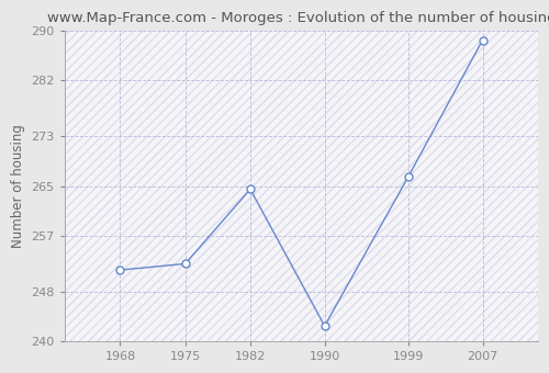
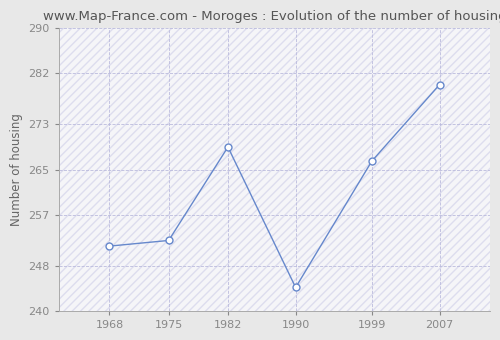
1982: 264.5 -> 269.0
1990: 242.5 -> 244.2
2007: 288.5 -> 280.0
